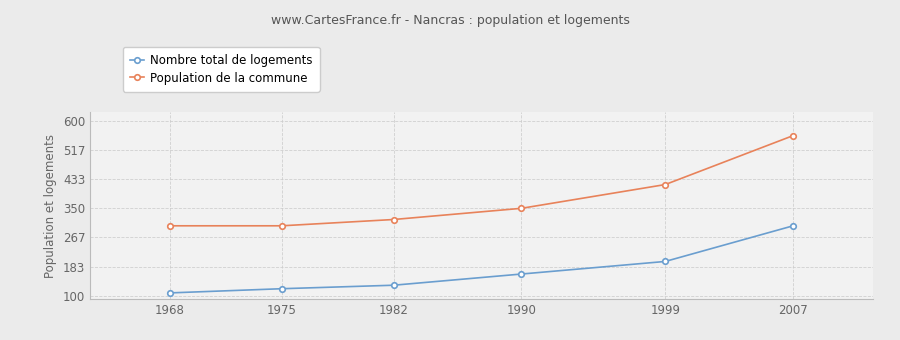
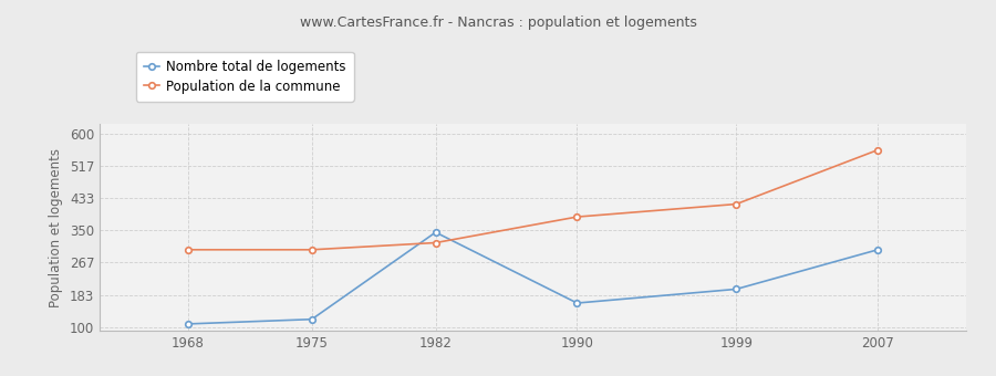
Nombre total de logements/1982: 130 -> 345
Population de la commune/1990: 350 -> 385
